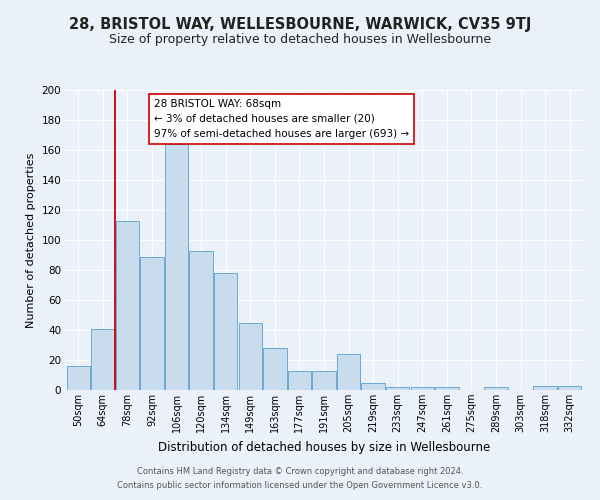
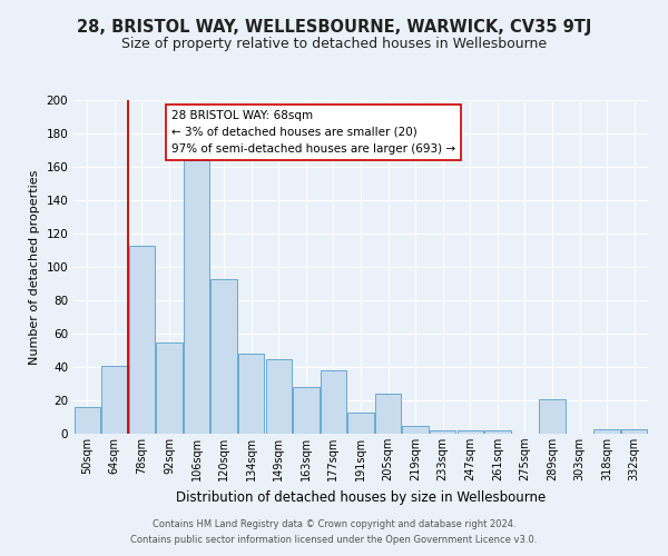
92sqm: 89 -> 55
134sqm: 78 -> 48
177sqm: 13 -> 38
289sqm: 2 -> 21
